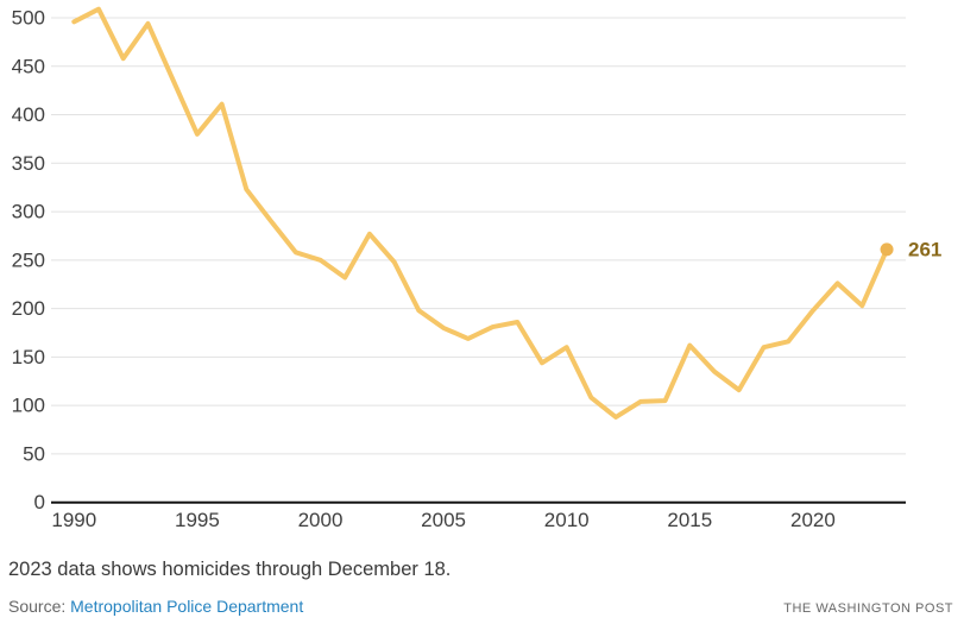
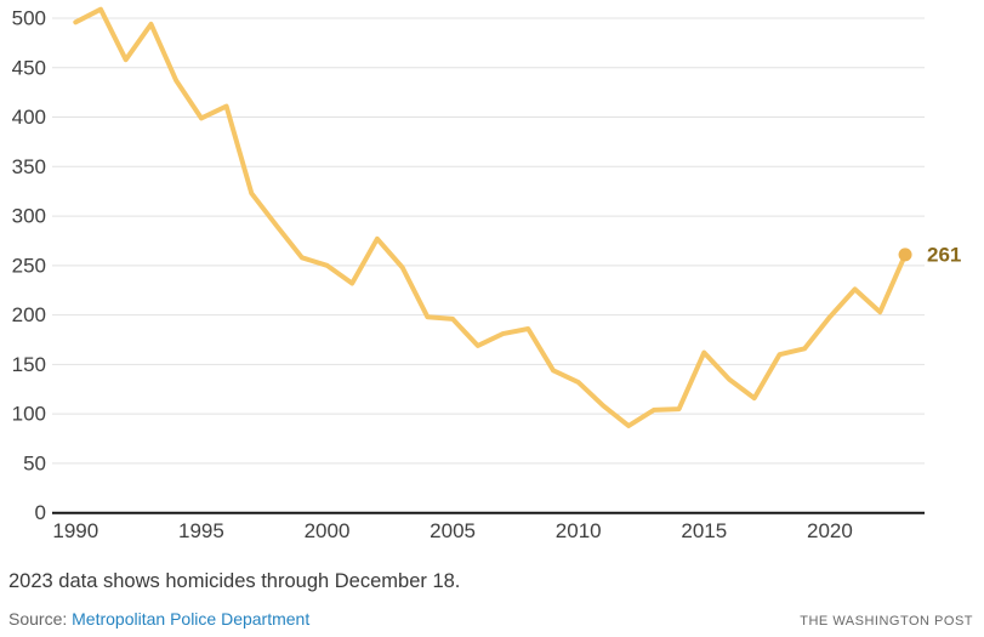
1995: 380 -> 400
2005: 180 -> 200
2010: 160 -> 130
